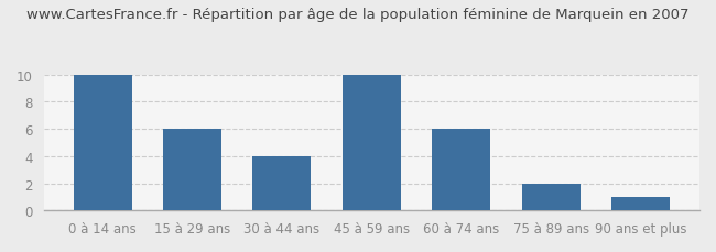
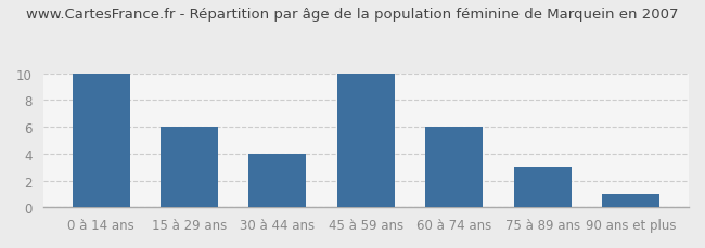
75 à 89 ans: 2 -> 3
